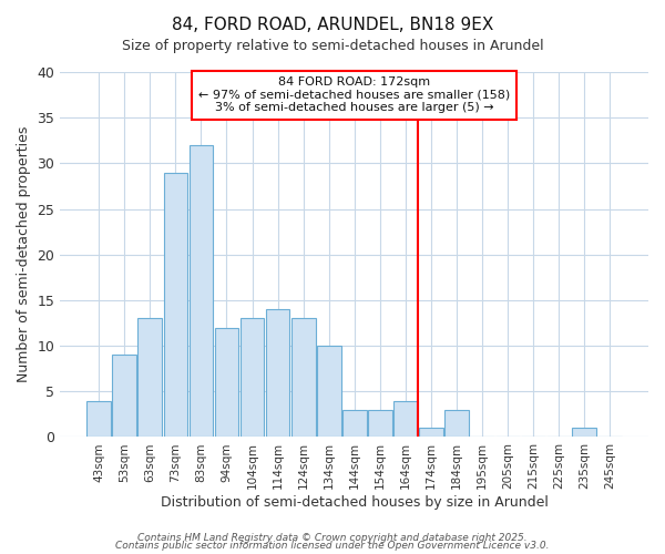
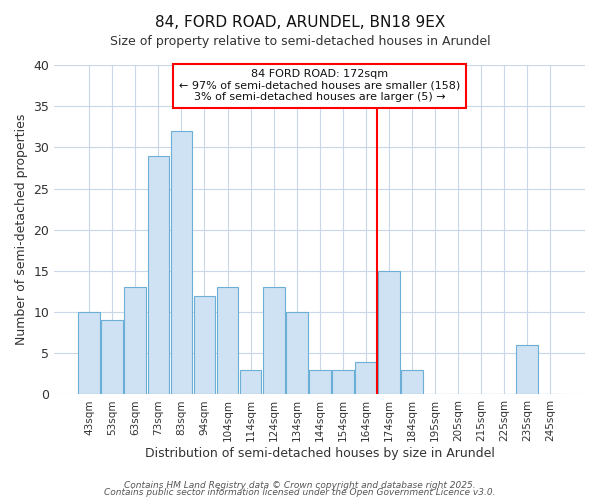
43sqm: 4 -> 10
114sqm: 14 -> 3
174sqm: 1 -> 15
235sqm: 1 -> 6
